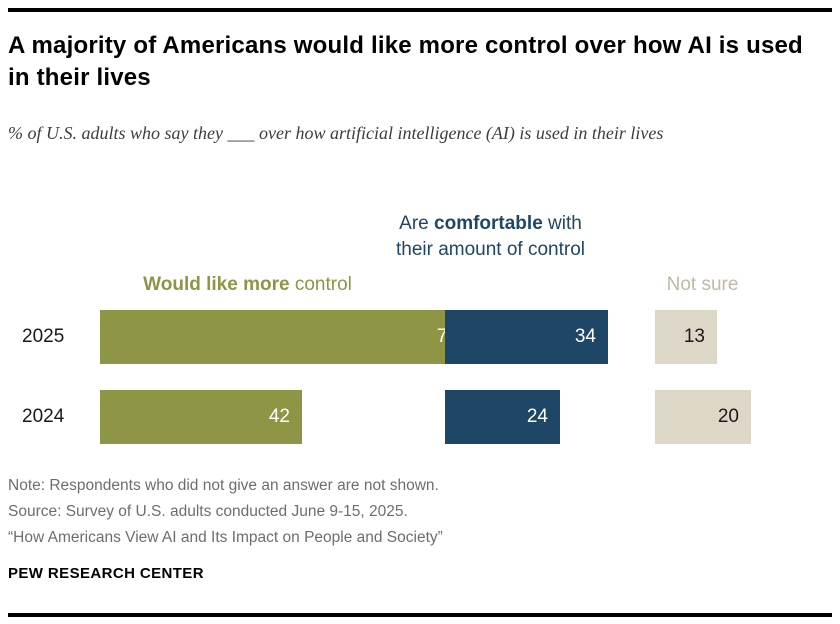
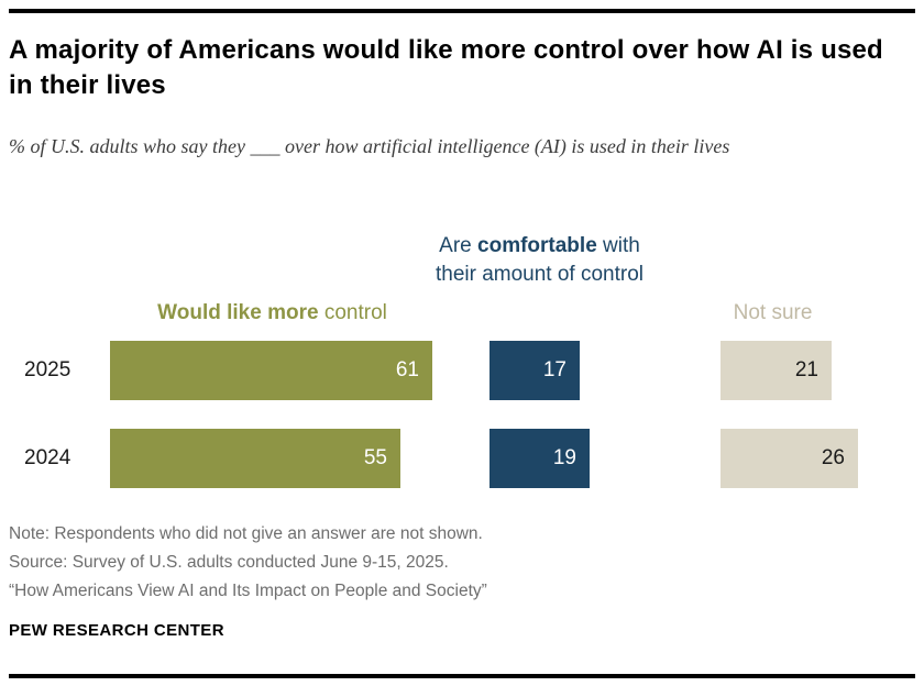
Would like more control/2025: 77 -> 61
Are comfortable with their amount of control/2025: 34 -> 17
Not sure/2025: 13 -> 21
Would like more control/2024: 42 -> 55
Are comfortable with their amount of control/2024: 24 -> 19
Not sure/2024: 20 -> 26
